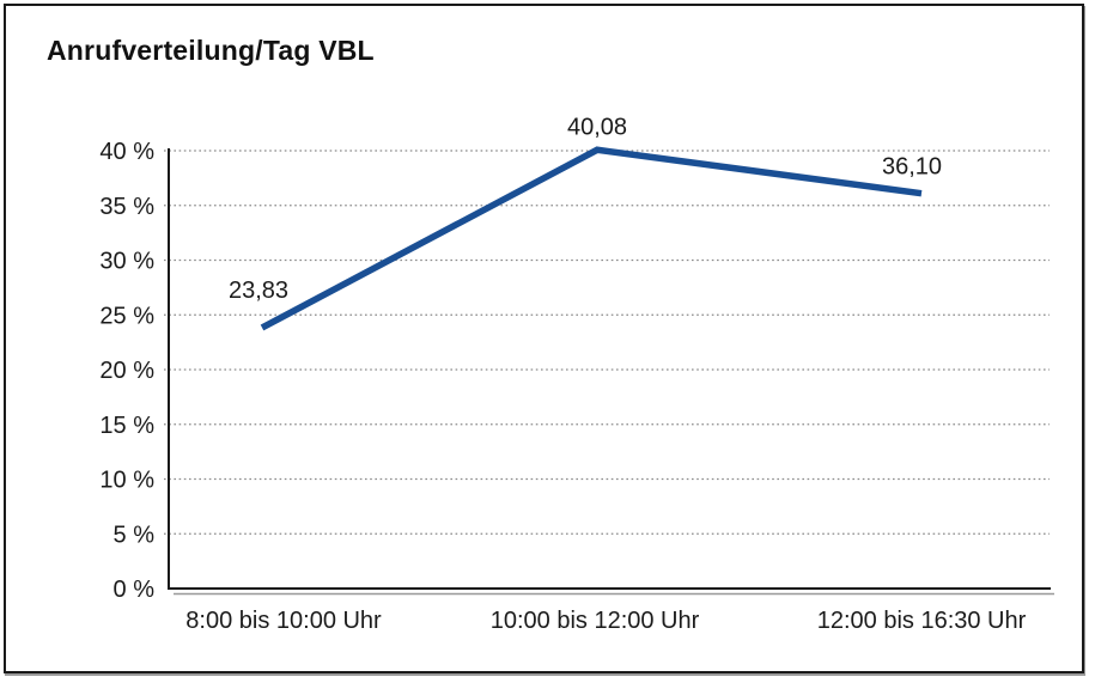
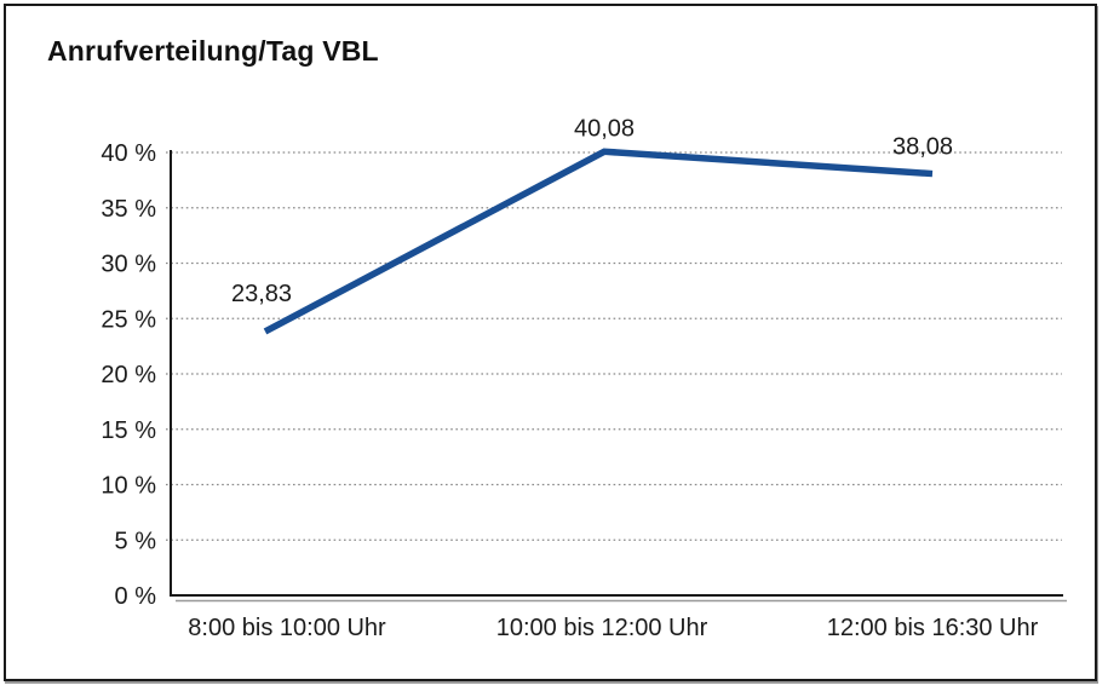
12:00 bis 16:30 Uhr: 36,10 -> 38,08
